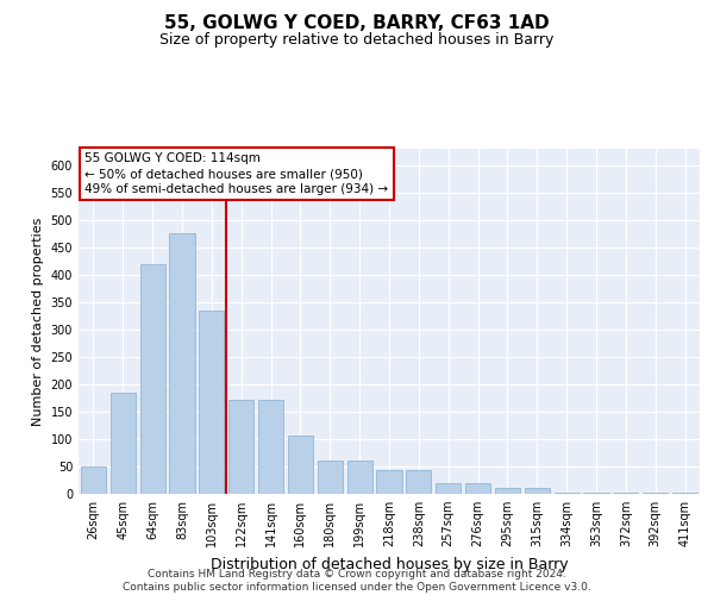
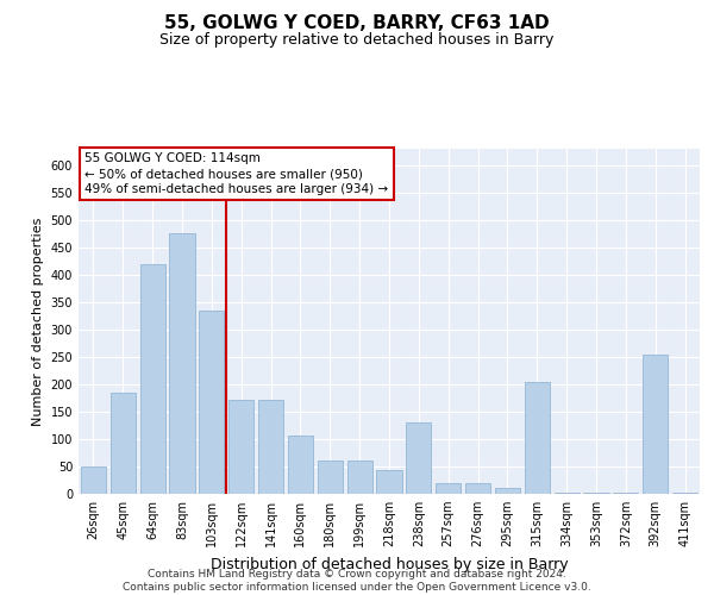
238sqm: 43 -> 130
315sqm: 10 -> 205
392sqm: 2 -> 255
